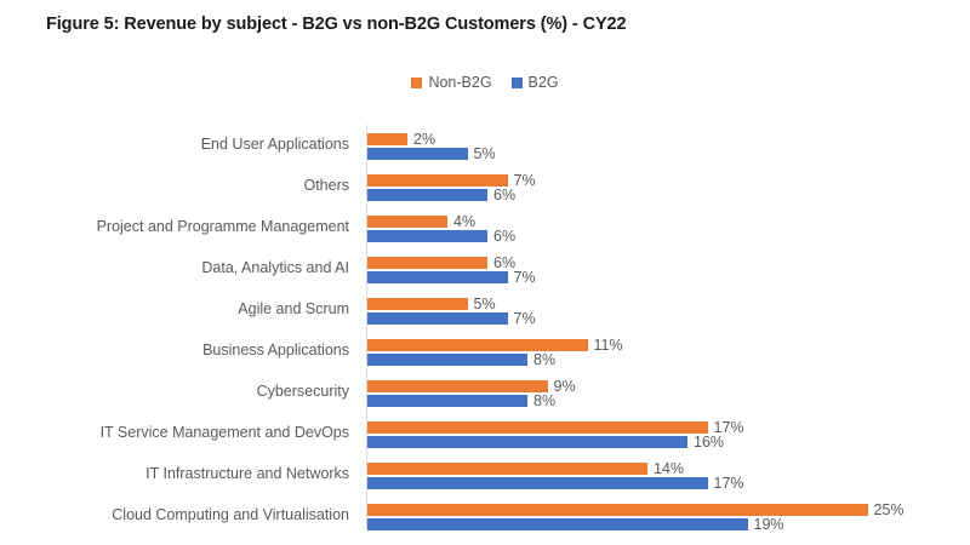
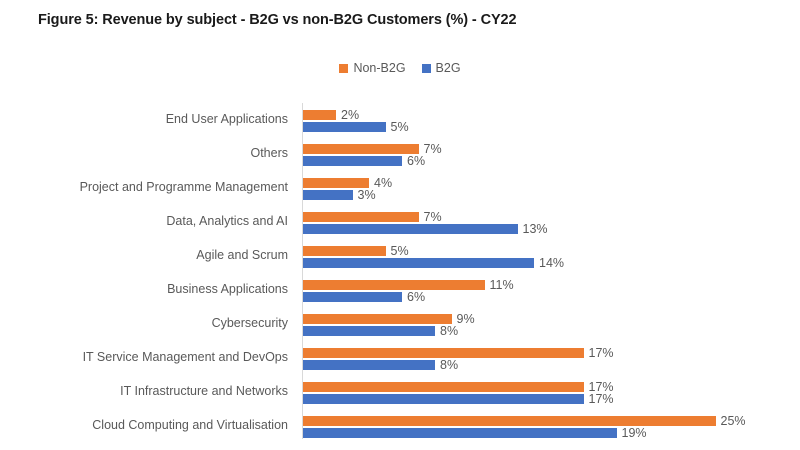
B2G/Project and Programme Management: 6% -> 3%
Non-B2G/Data, Analytics and AI: 6% -> 7%
B2G/Data, Analytics and AI: 7% -> 13%
B2G/Agile and Scrum: 7% -> 14%
B2G/Business Applications: 8% -> 6%
B2G/IT Service Management and DevOps: 16% -> 8%
Non-B2G/IT Infrastructure and Networks: 14% -> 17%
